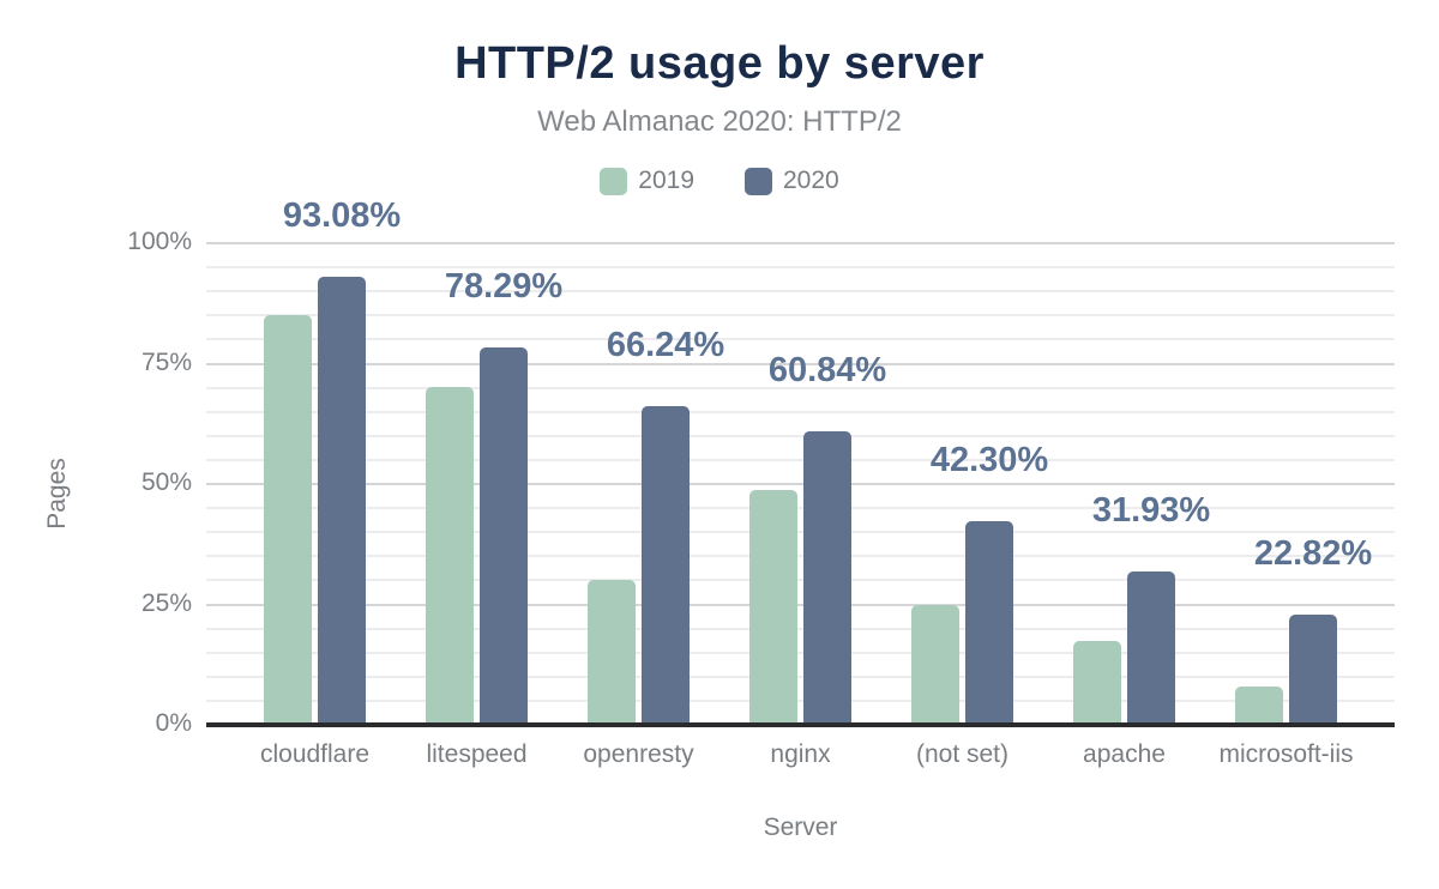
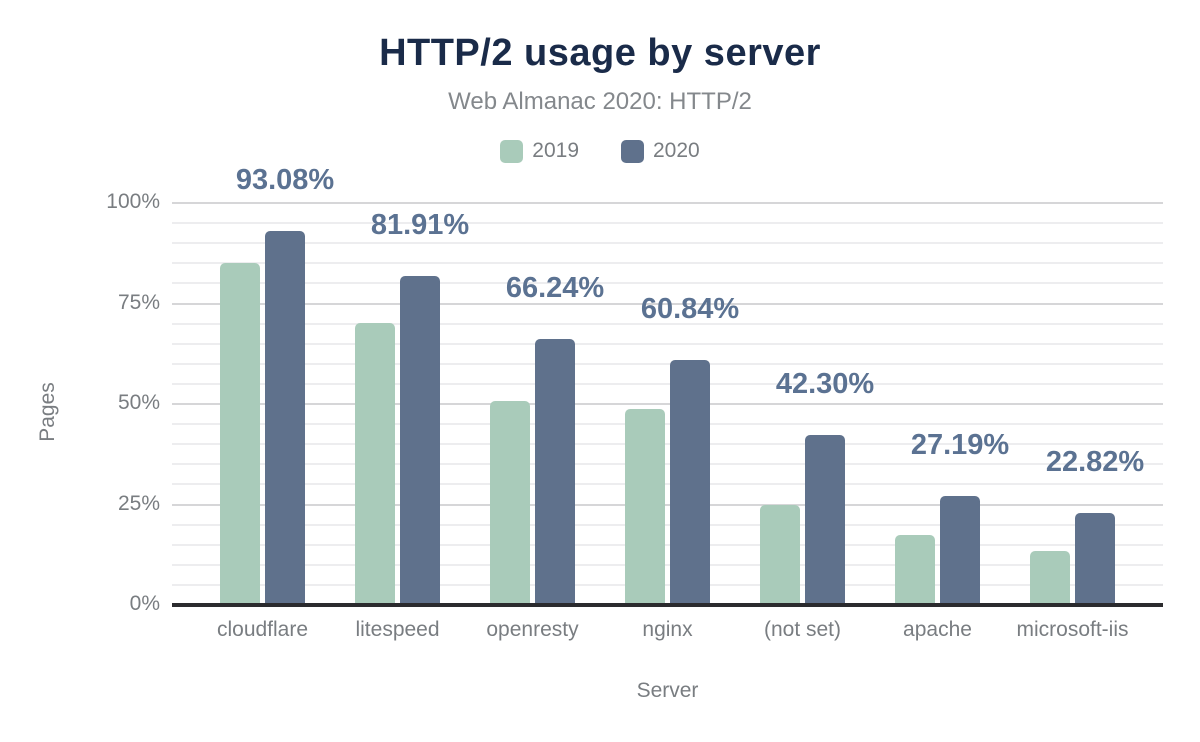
2020/litespeed: 78.29% -> 81.91%
2019/openresty: 30% -> 51%
2020/apache: 31.93% -> 27.19%
2019/microsoft-iis: 8% -> 13%
